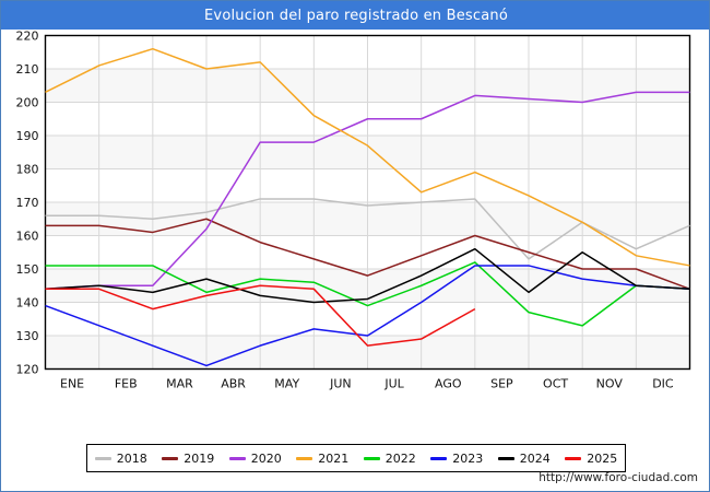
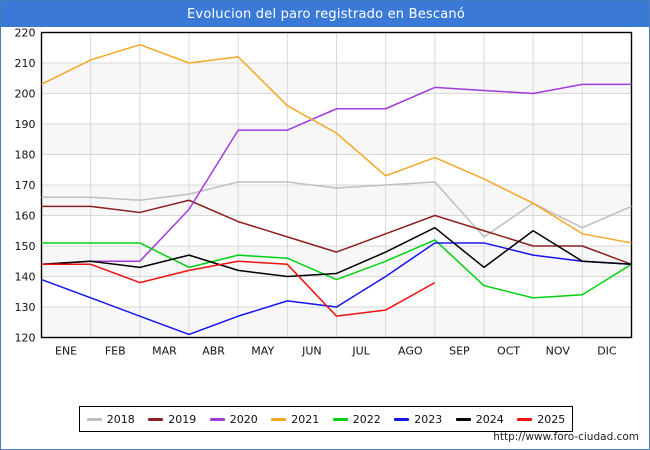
2022/NOV: 145 -> 134
